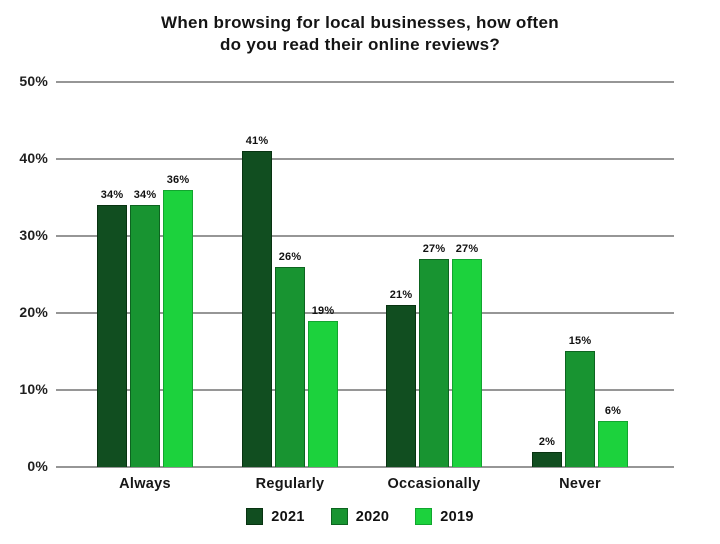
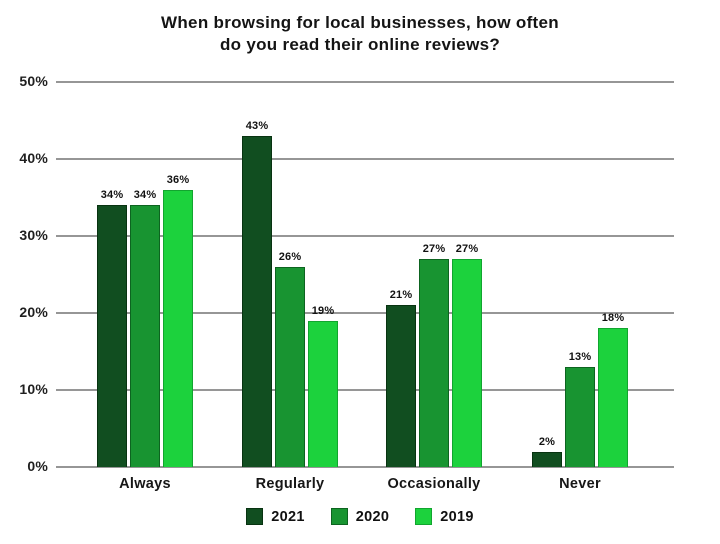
2021/Regularly: 41% -> 43%
2020/Never: 15% -> 13%
2019/Never: 6% -> 18%
